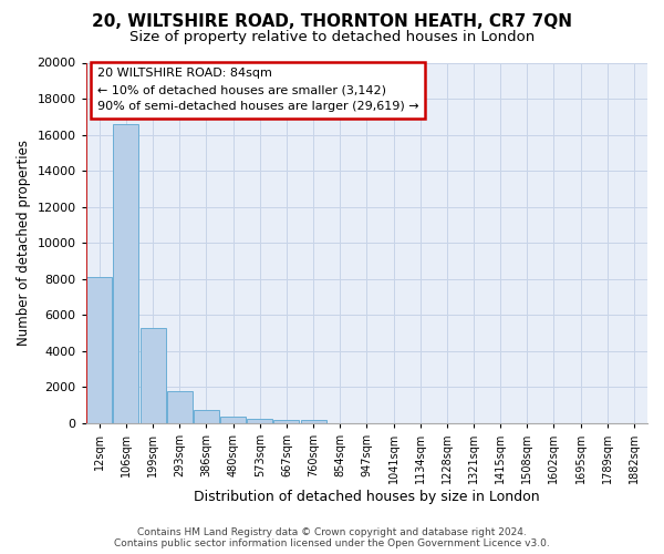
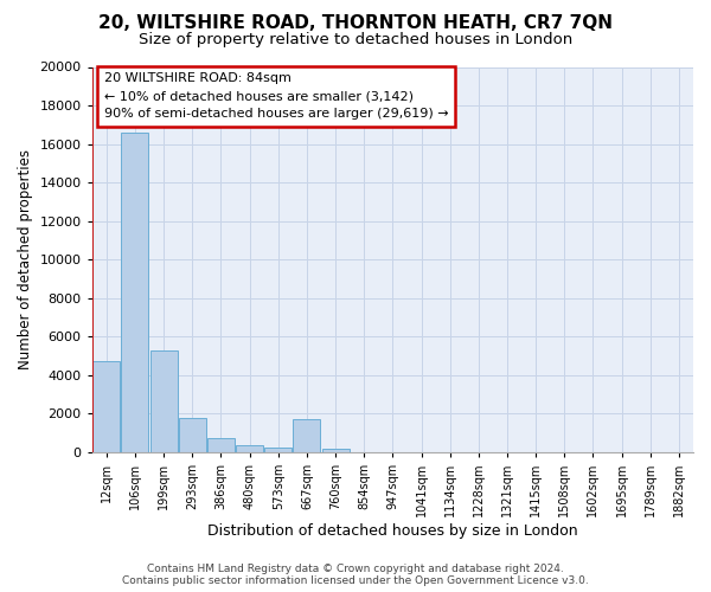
12sqm: 8100 -> 4700
667sqm: 200 -> 1700
